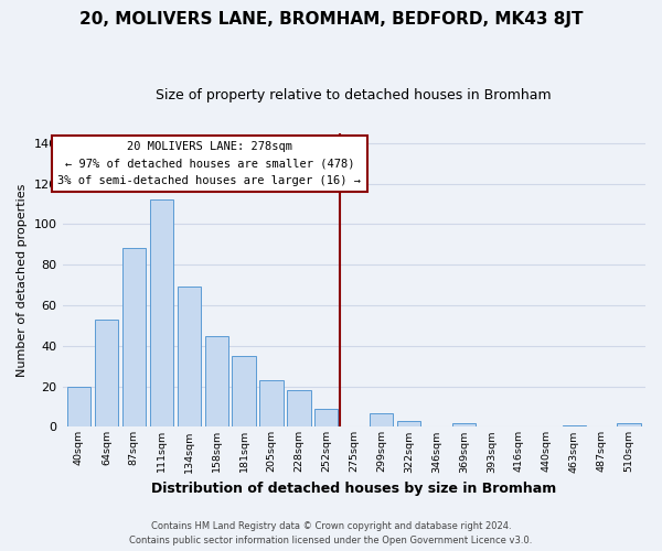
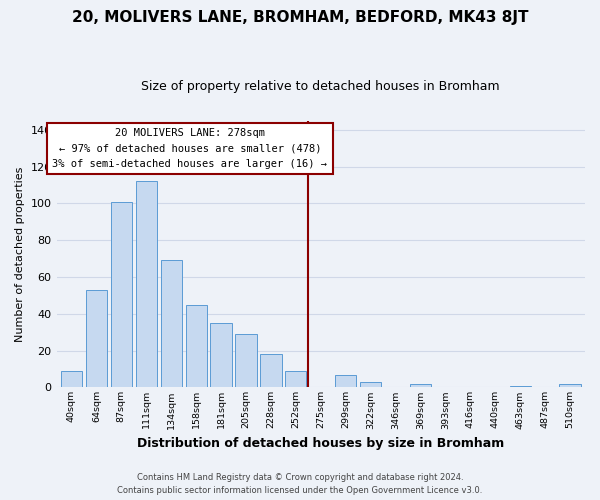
40sqm: 20 -> 9
87sqm: 88 -> 101
205sqm: 23 -> 29
